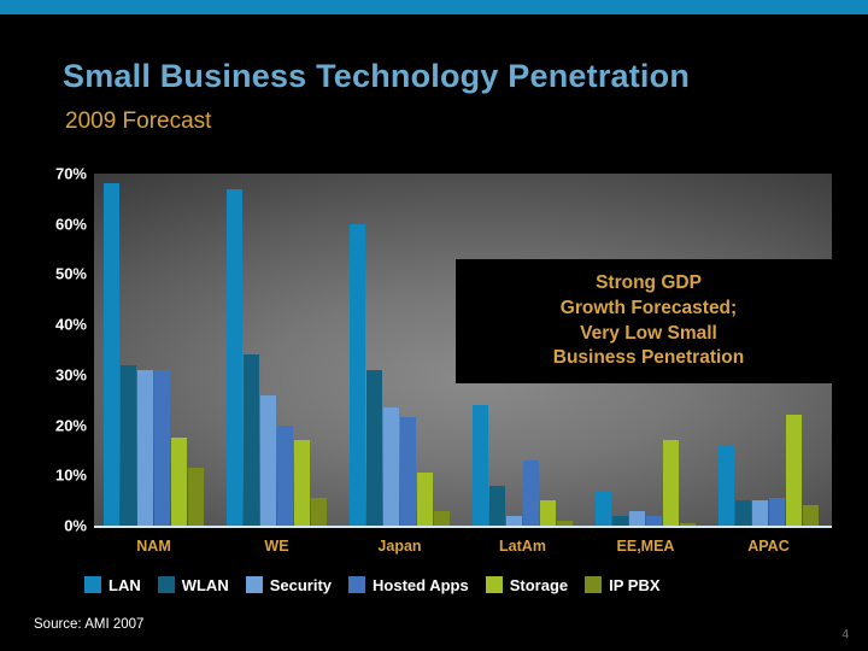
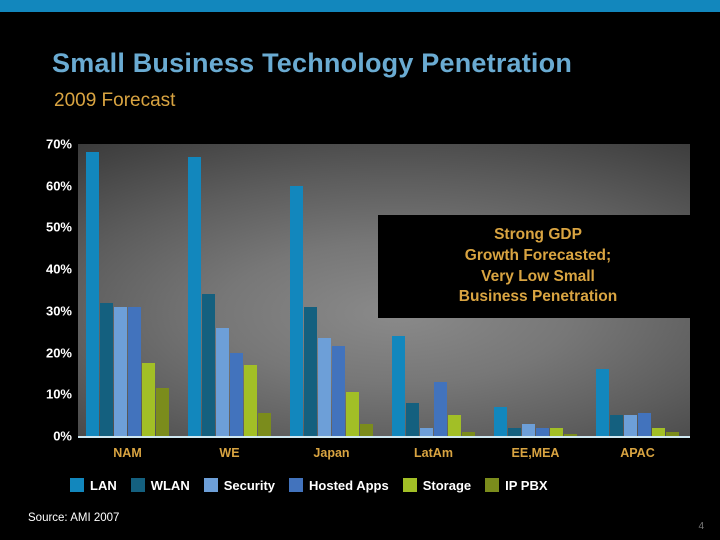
Storage/EE,MEA: 17% -> 2%
Storage/APAC: 22% -> 2%
IP PBX/APAC: 4% -> 1%
